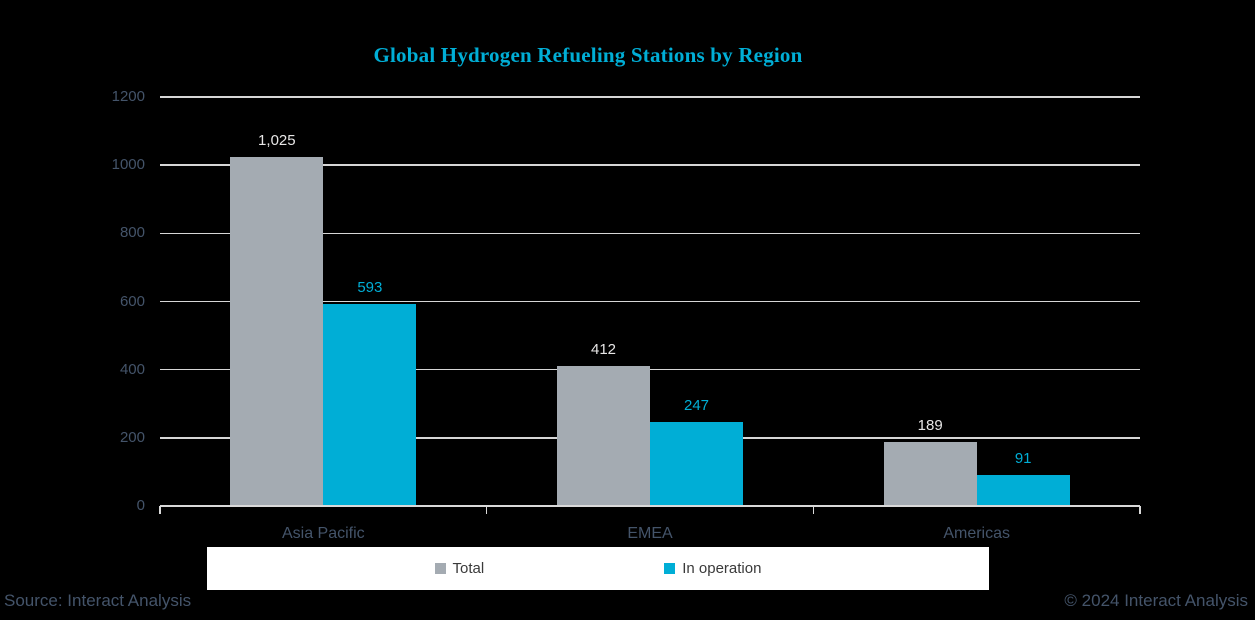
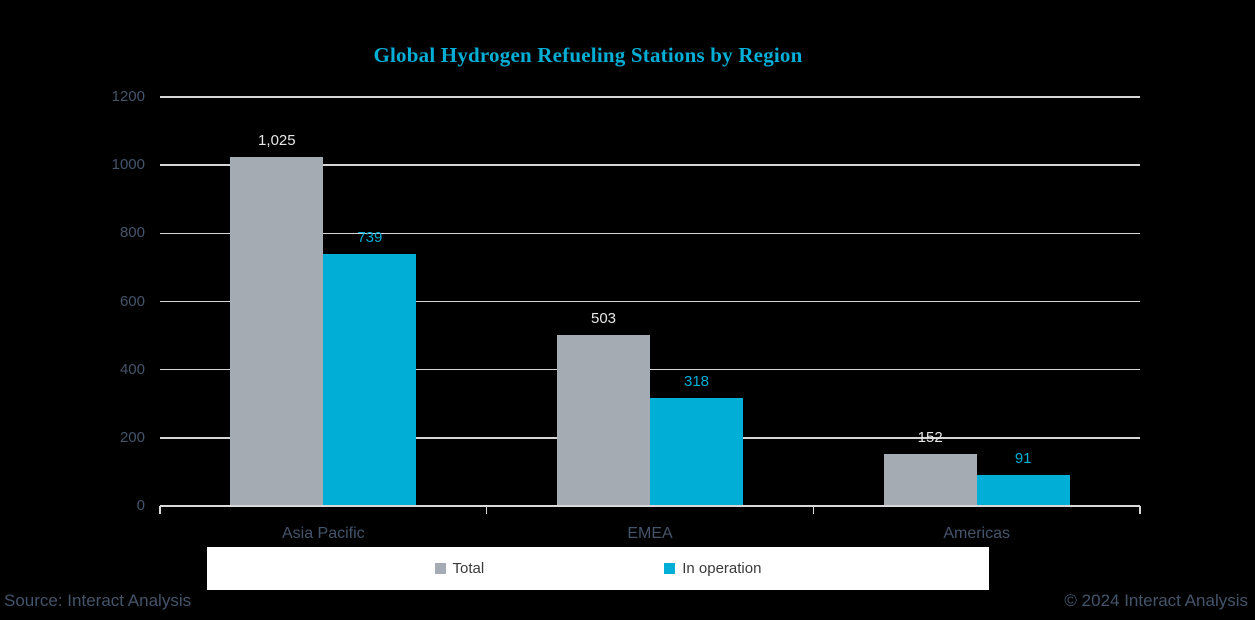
In operation/Asia Pacific: 593 -> 739
Total/EMEA: 412 -> 503
In operation/EMEA: 247 -> 318
Total/Americas: 189 -> 152
